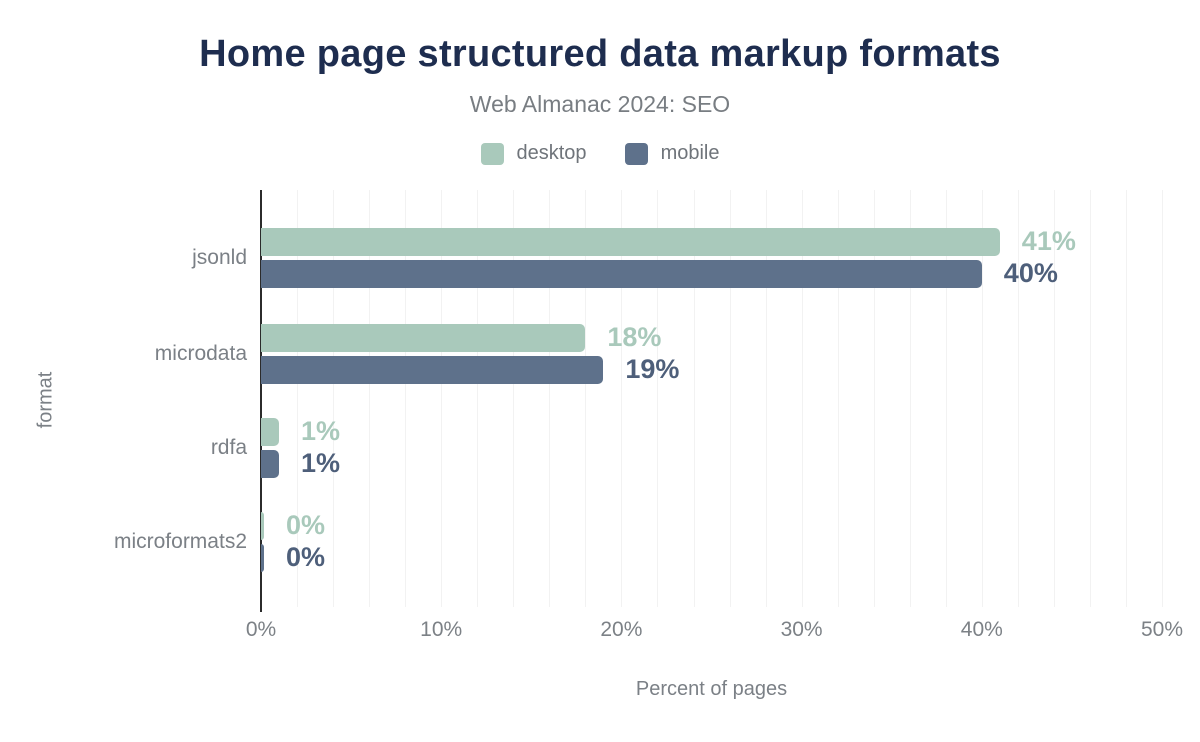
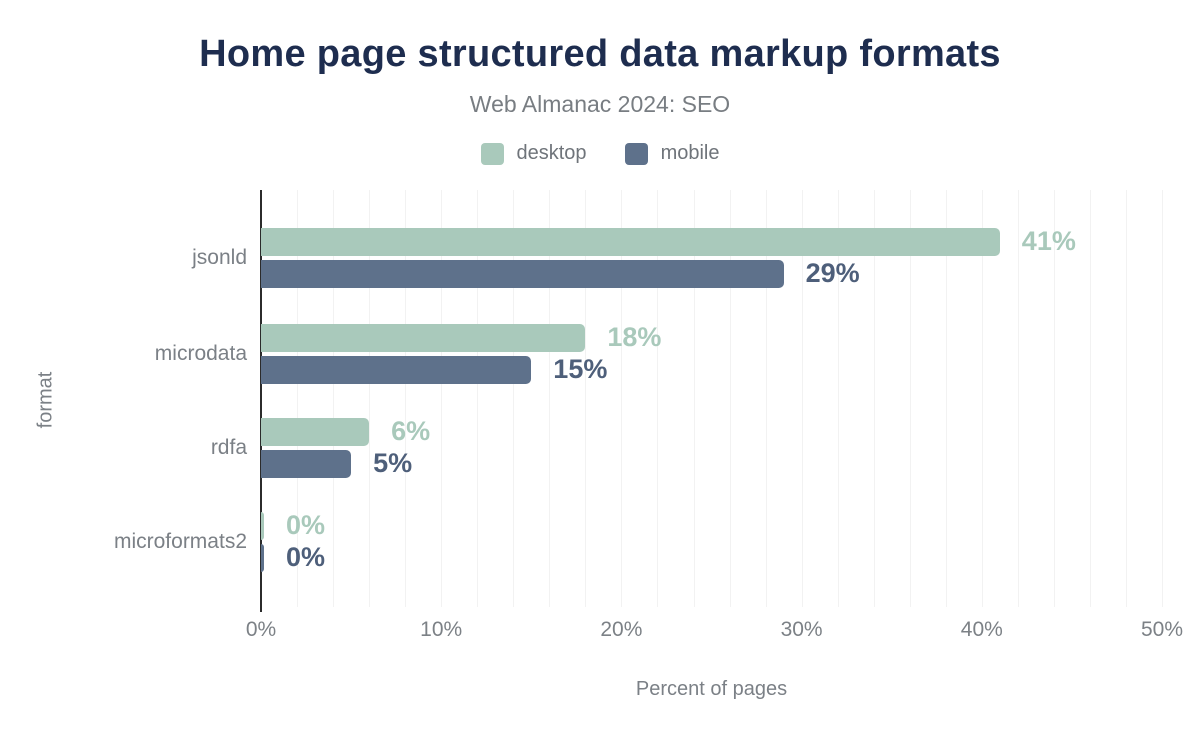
mobile/jsonld: 40% -> 29%
mobile/microdata: 19% -> 15%
desktop/rdfa: 1% -> 6%
mobile/rdfa: 1% -> 5%
